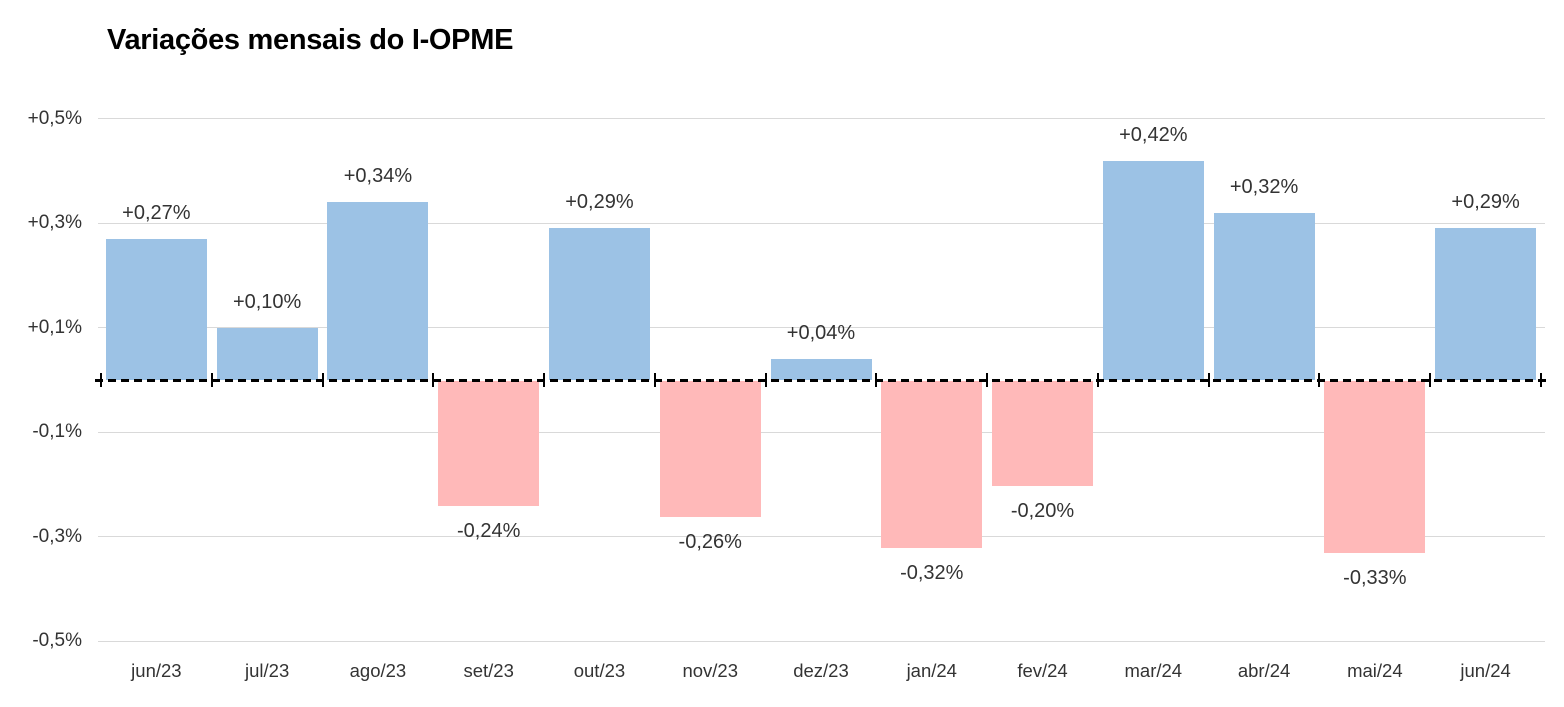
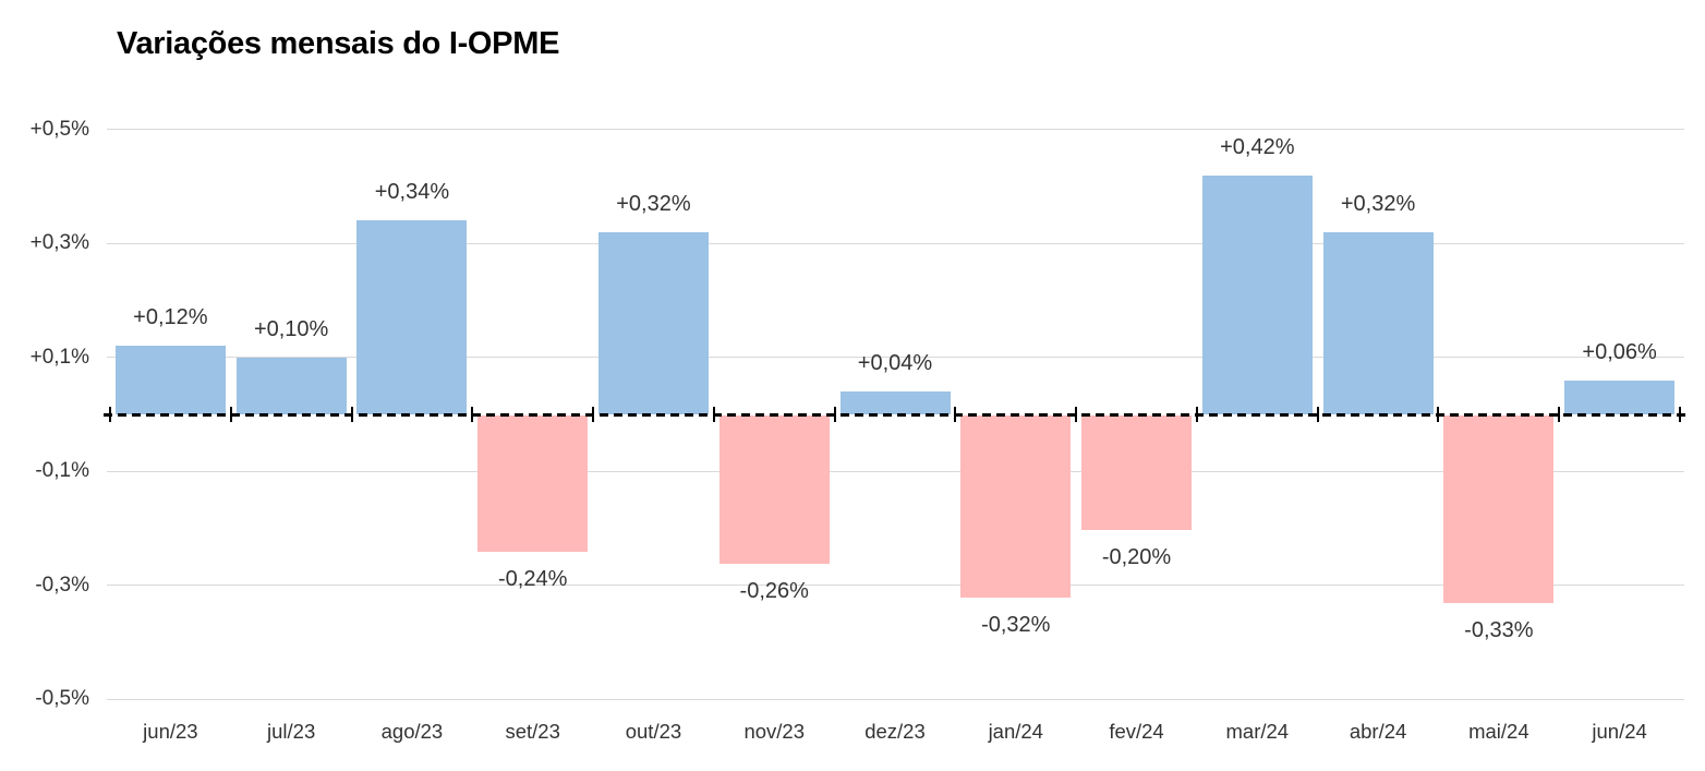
jun/23: +0,27% -> +0,12%
out/23: +0,29% -> +0,32%
jun/24: +0,29% -> +0,06%
